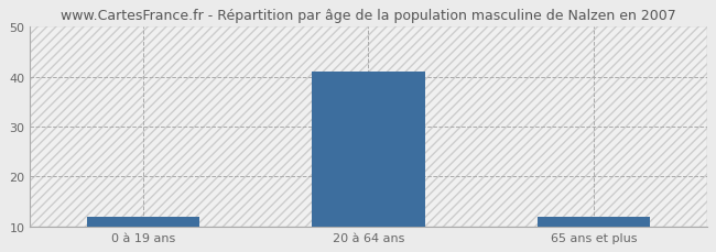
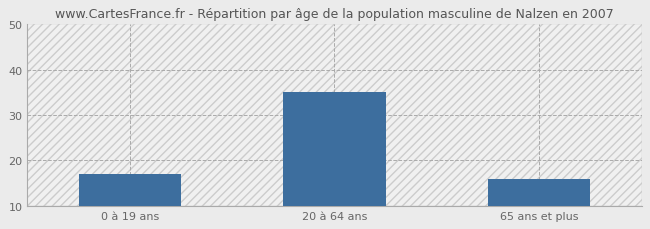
0 à 19 ans: 12 -> 17
20 à 64 ans: 41 -> 35
65 ans et plus: 12 -> 16
